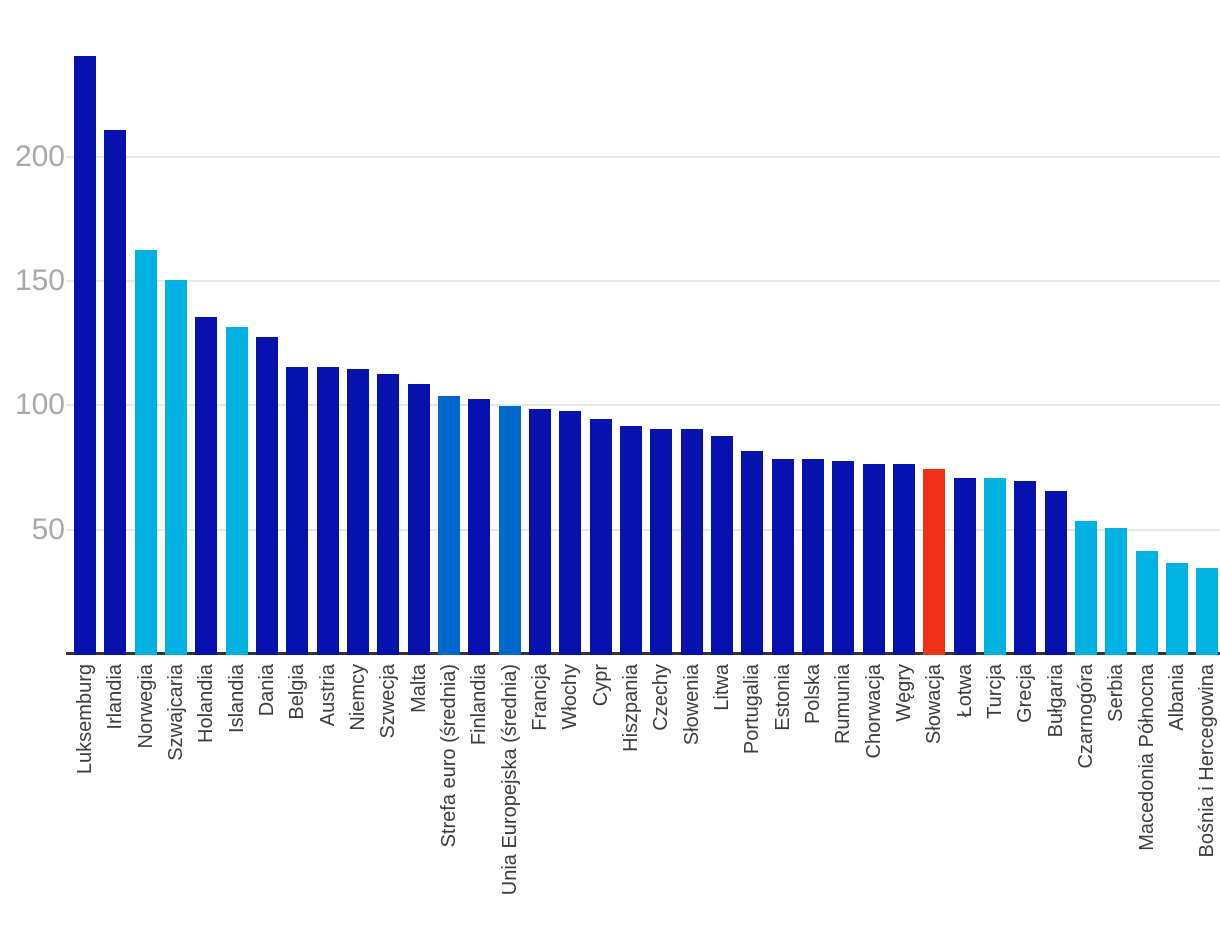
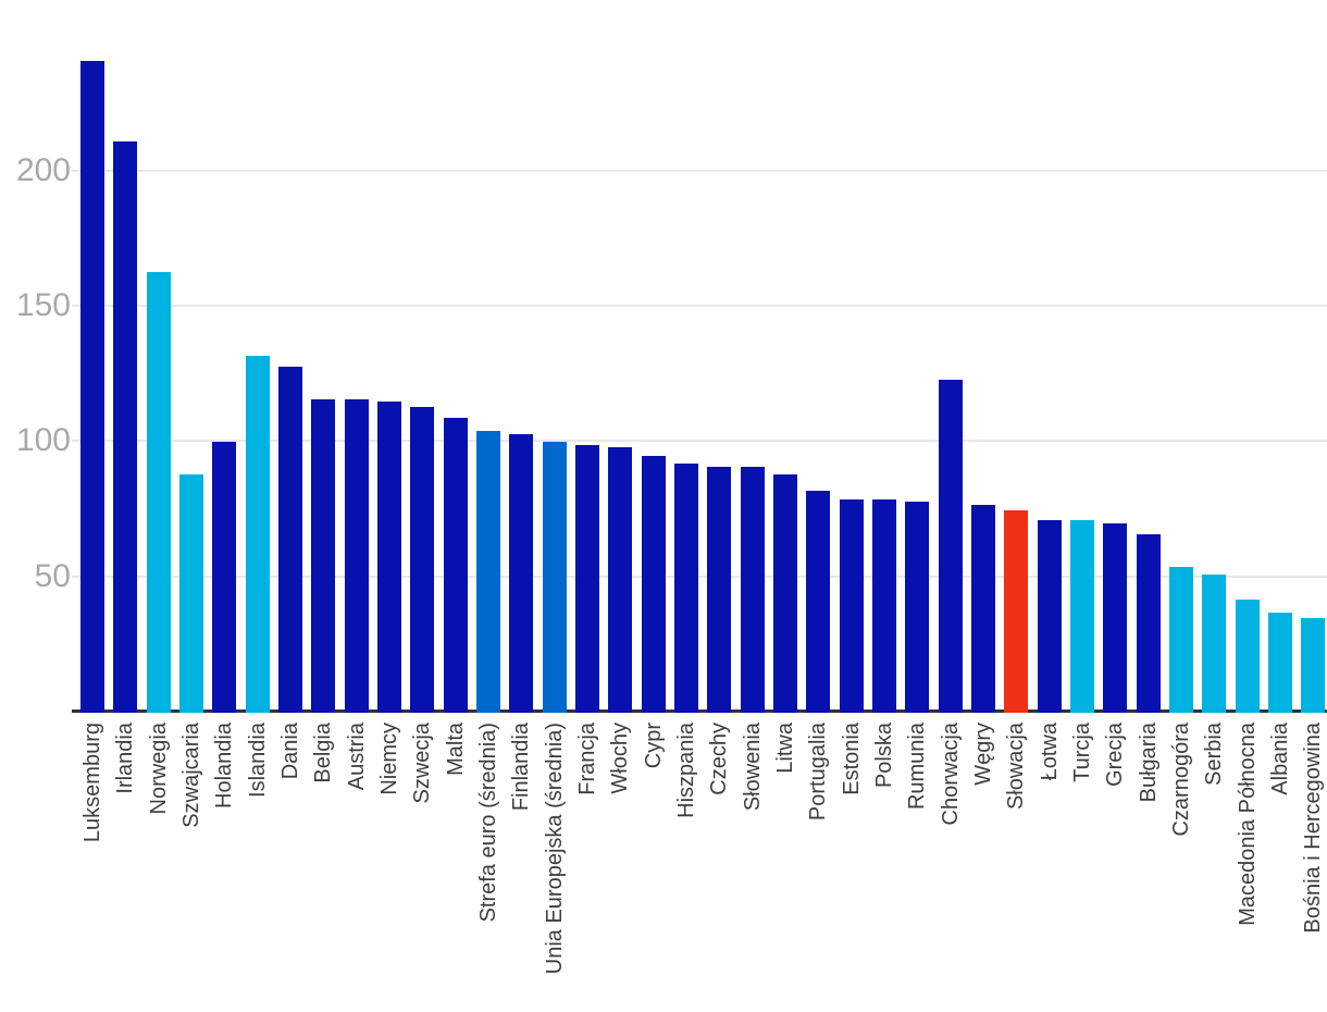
Szwajcaria: 151 -> 88
Holandia: 136 -> 100
Chorwacja: 77 -> 123
